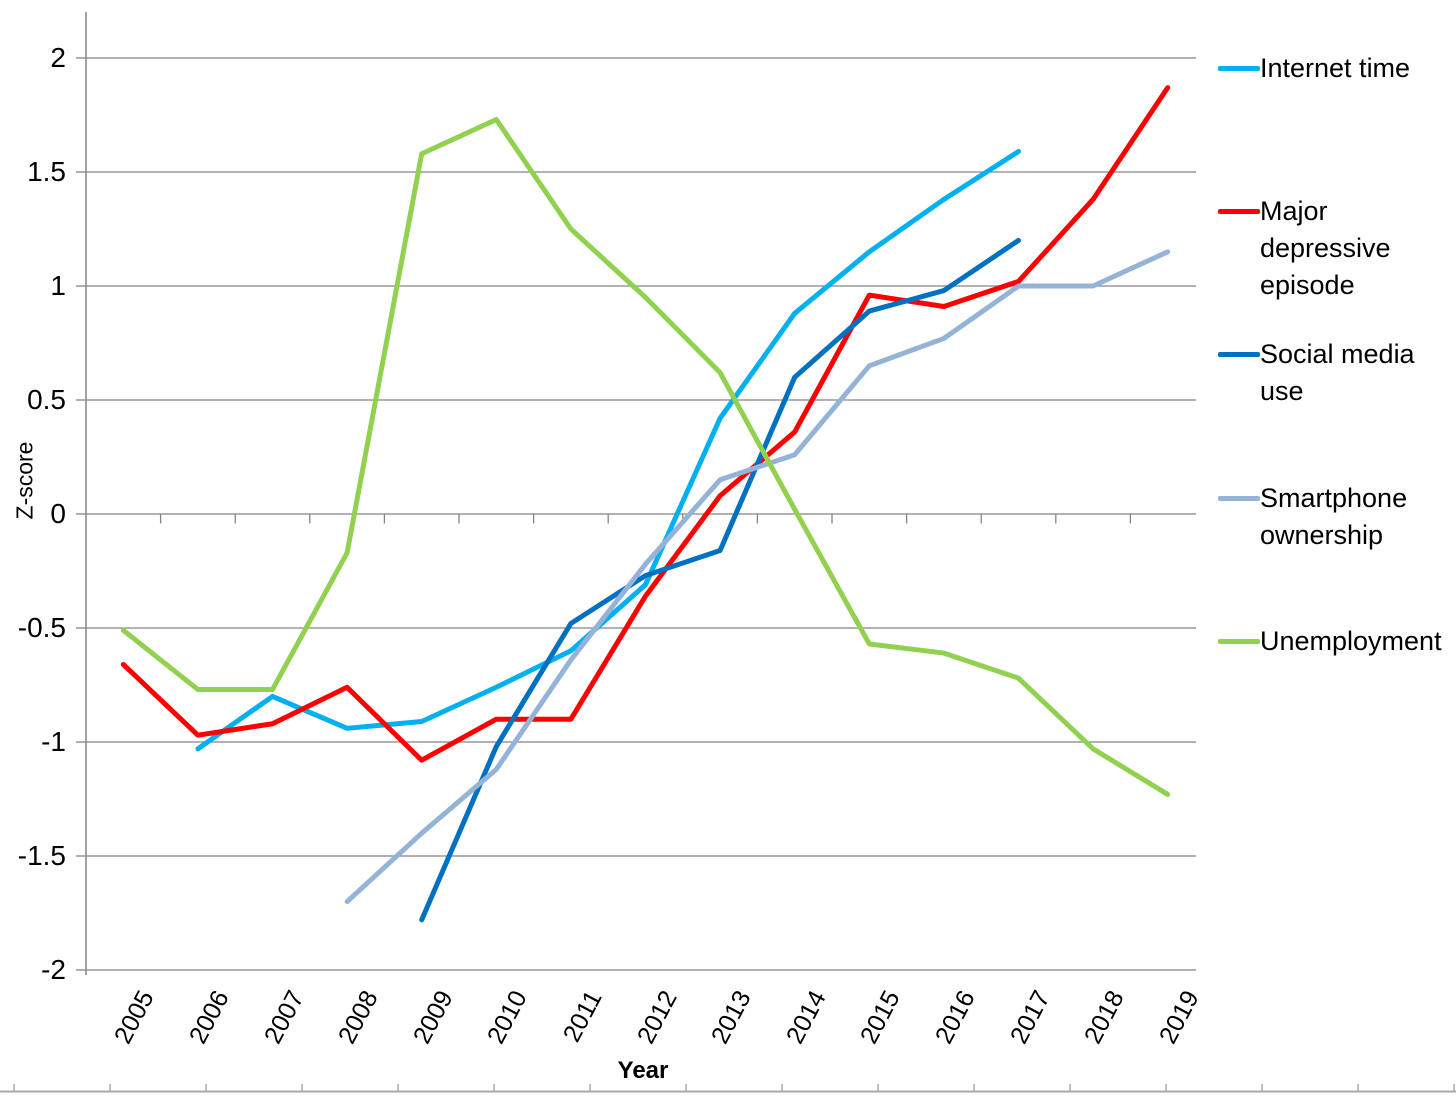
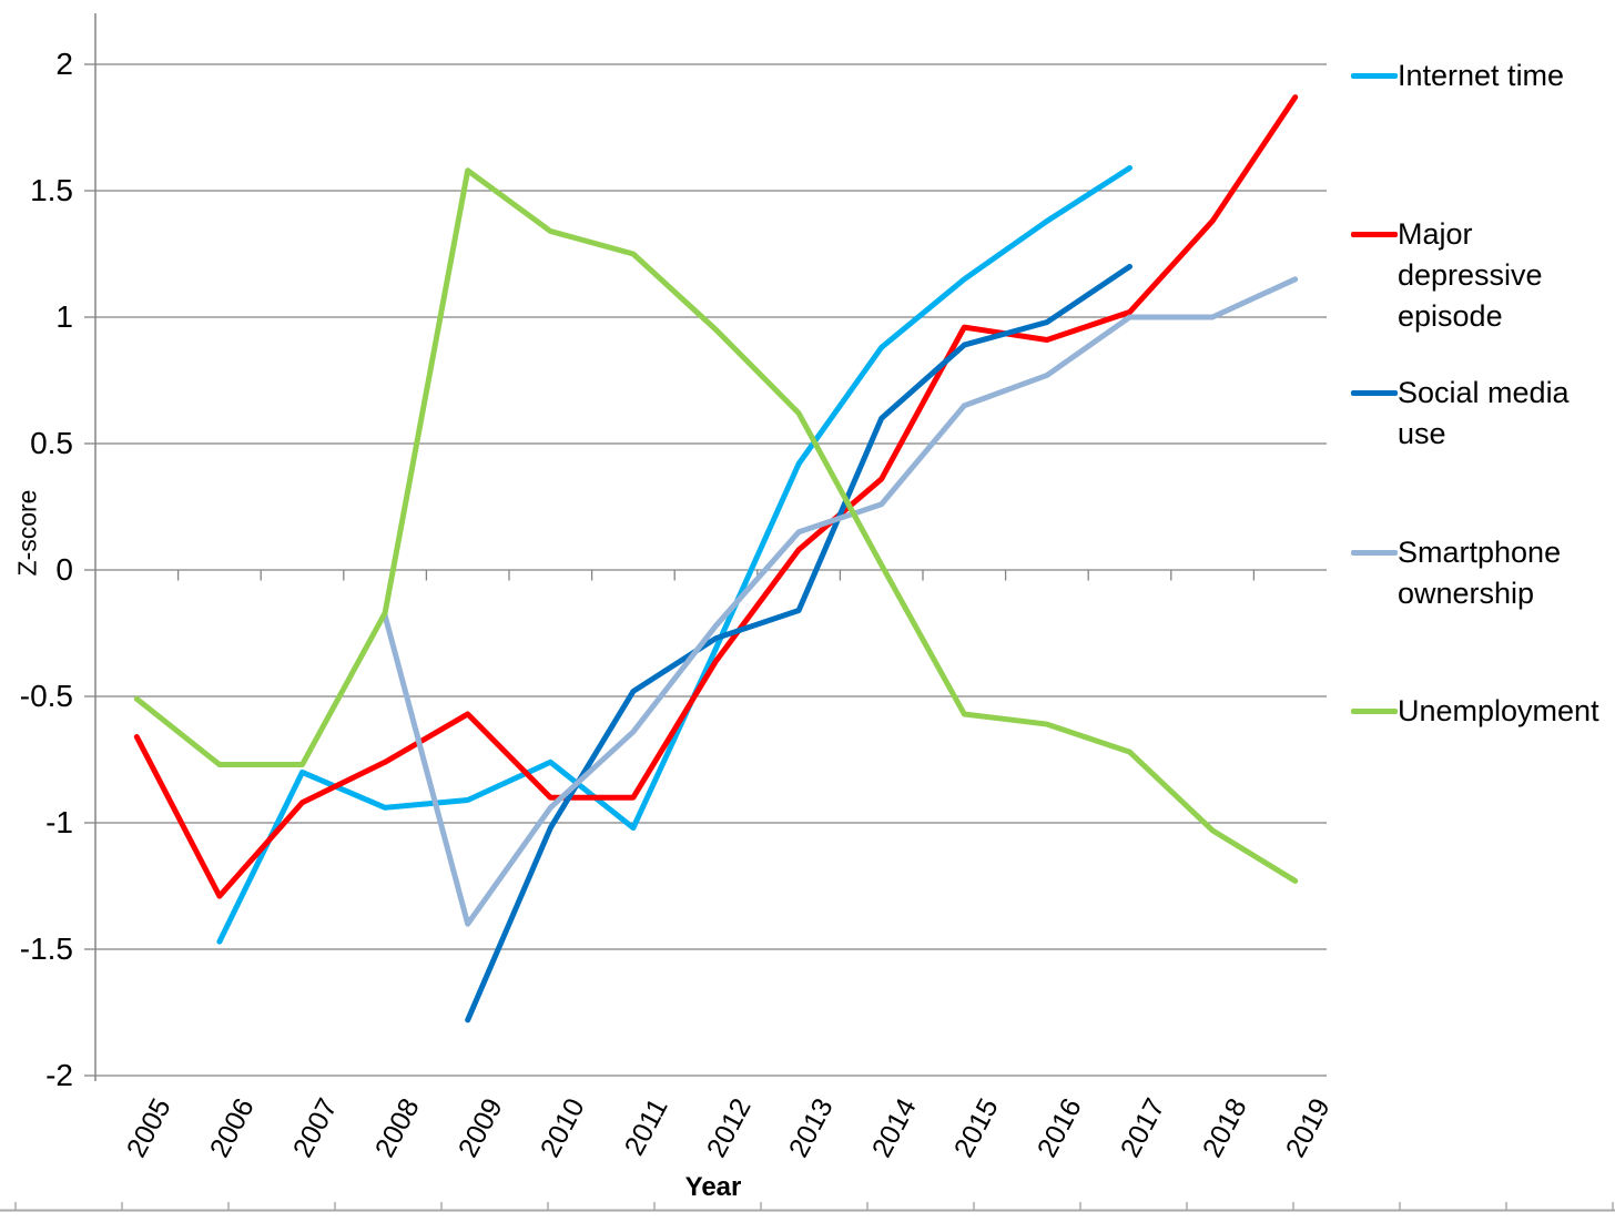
Internet time/2006: -1.03 -> -1.47
Major depressive episode/2006: -0.97 -> -1.29
Smartphone ownership/2008: -1.70 -> -0.18
Major depressive episode/2009: -1.08 -> -0.57
Smartphone ownership/2010: -1.12 -> -0.94
Unemployment/2010: 1.73 -> 1.34
Internet time/2011: -0.60 -> -1.02
